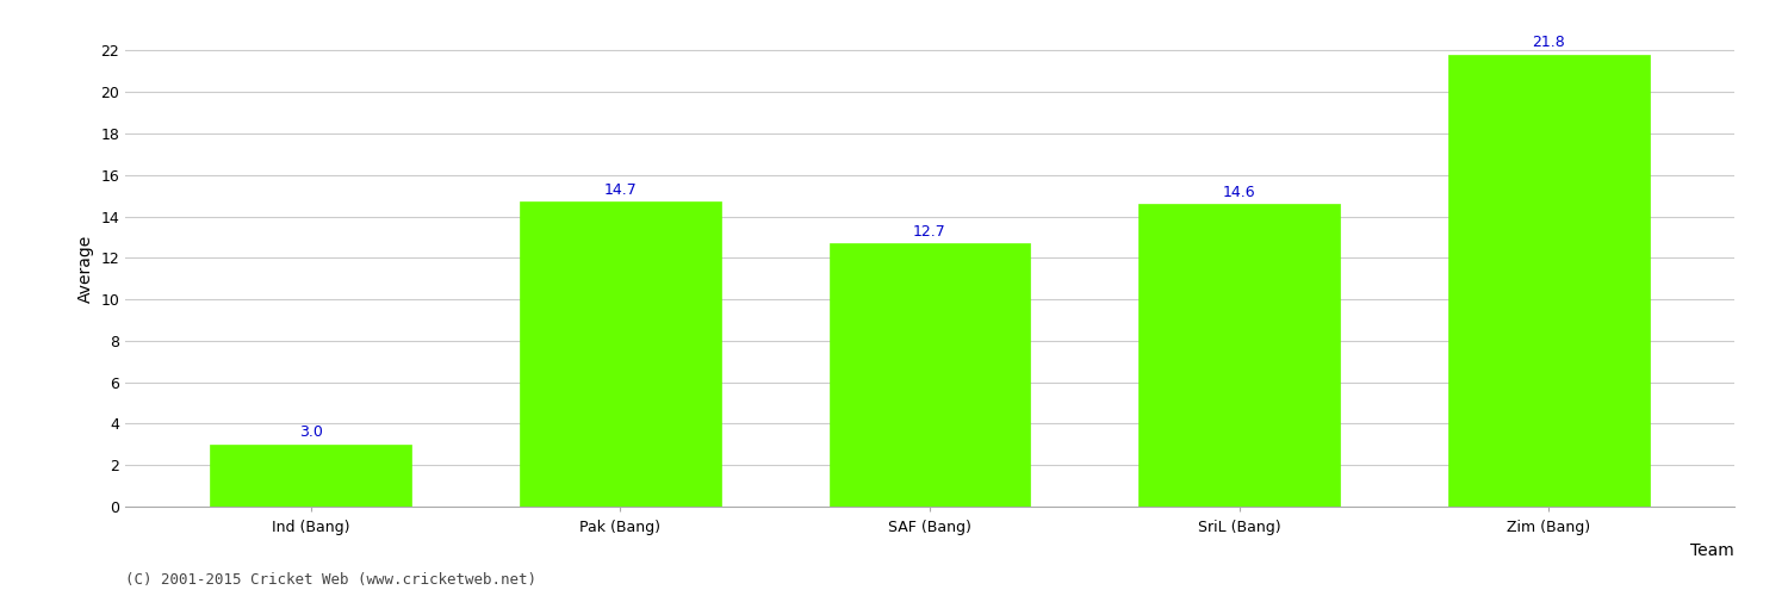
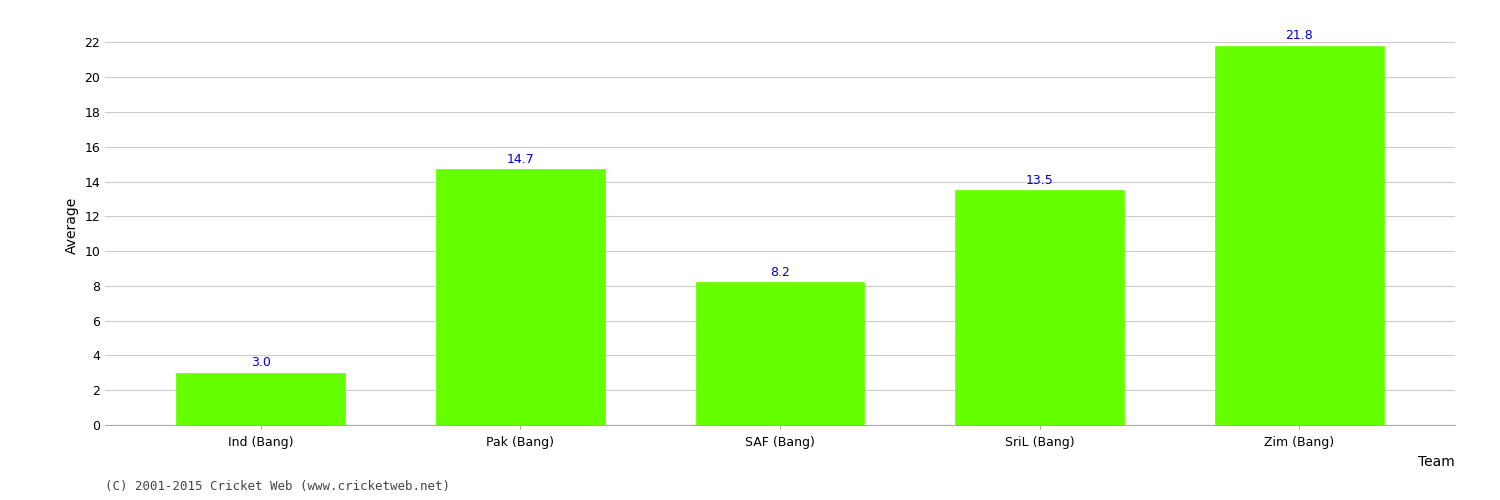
SAF (Bang): 12.7 -> 8.2
SriL (Bang): 14.6 -> 13.5
